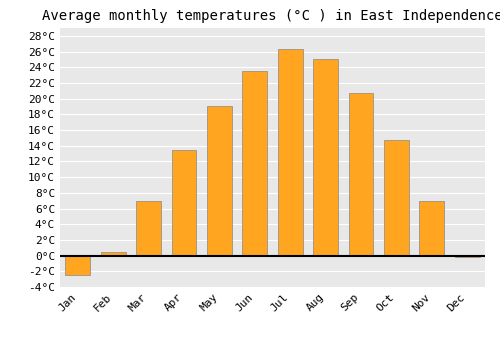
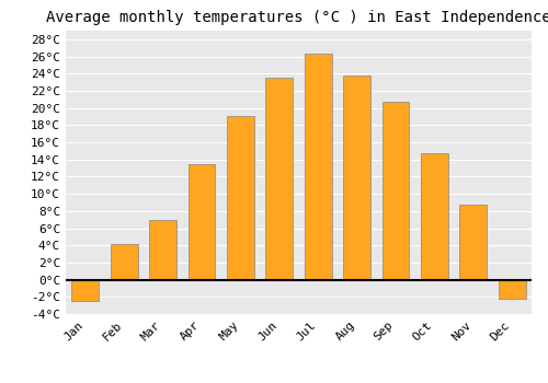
Feb: 0.5°C -> 4.2°C
Aug: 25.0°C -> 23.8°C
Nov: 7.0°C -> 8.8°C
Dec: -0.2°C -> -2.2°C
